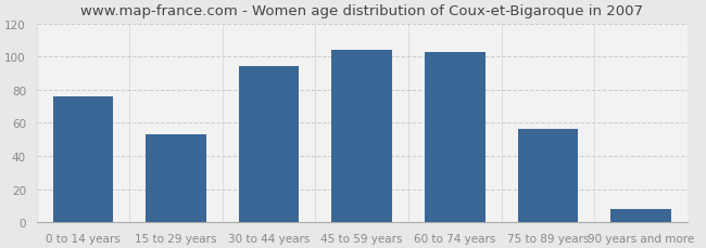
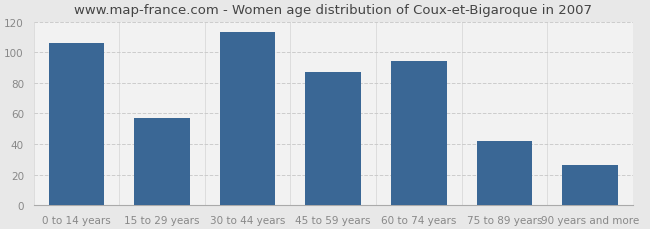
0 to 14 years: 76 -> 106
15 to 29 years: 53 -> 57
30 to 44 years: 94 -> 113
45 to 59 years: 104 -> 87
60 to 74 years: 103 -> 94
75 to 89 years: 56 -> 42
90 years and more: 8 -> 26
